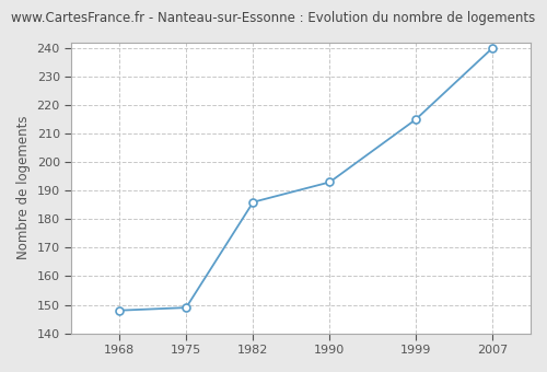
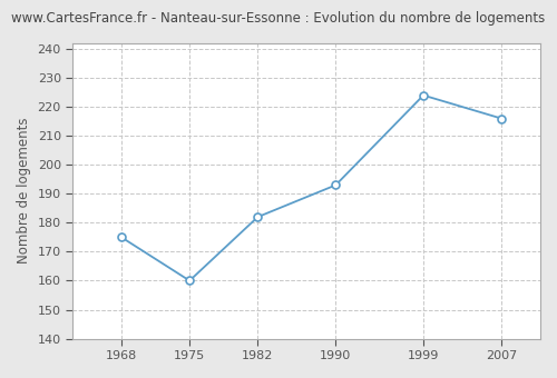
1968: 148 -> 175
1975: 149 -> 160
1982: 186 -> 182
1999: 215 -> 224
2007: 240 -> 216
